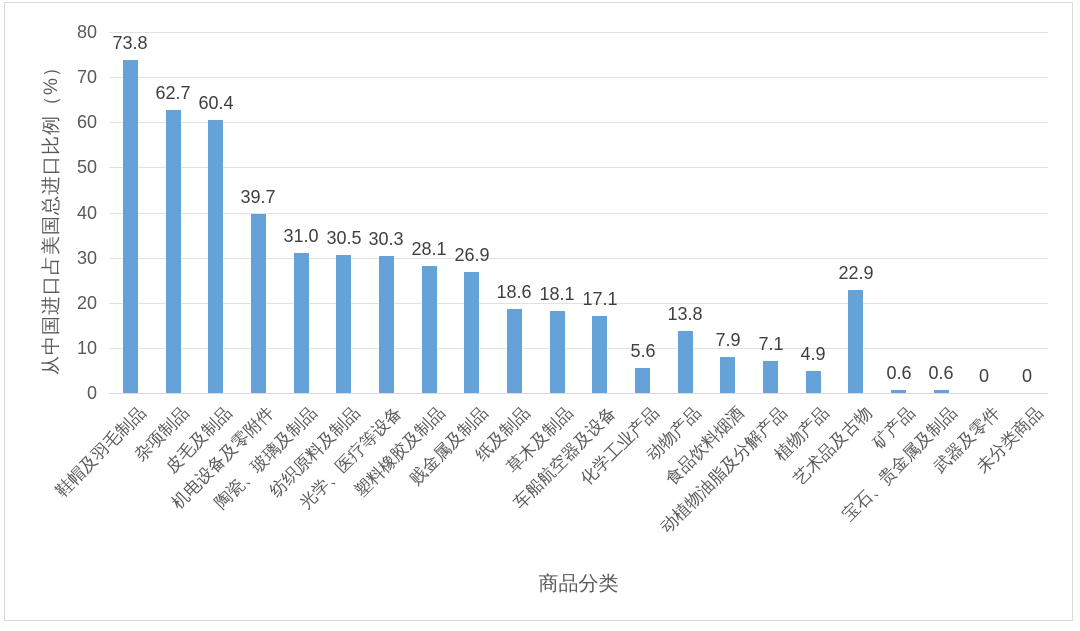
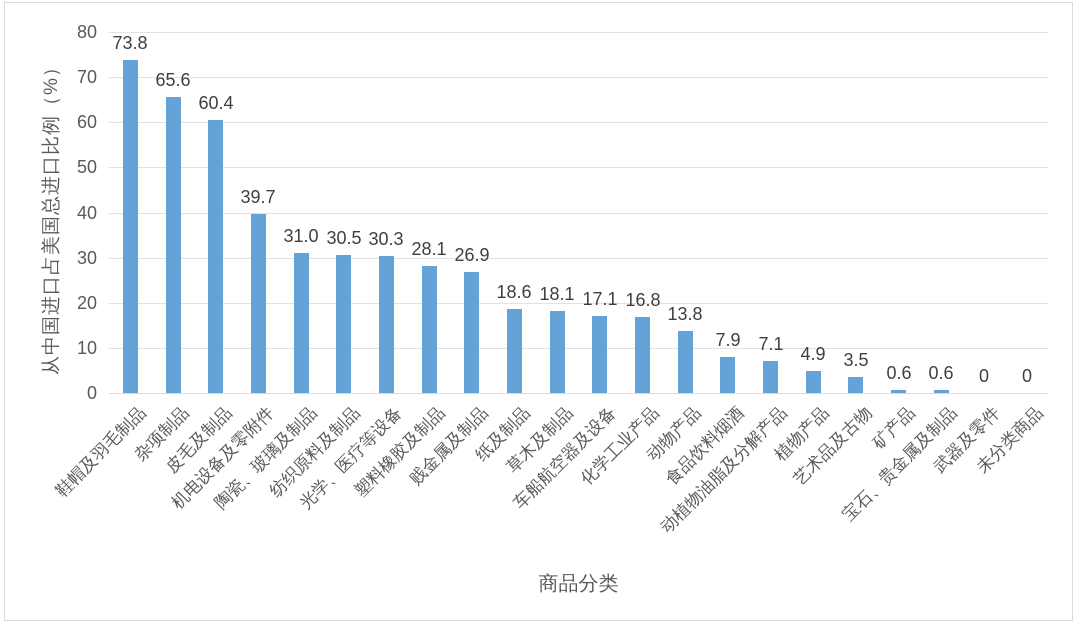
杂项制品: 62.7 -> 65.6
化学工业产品: 5.6 -> 16.8
艺术品及古物: 22.9 -> 3.5
